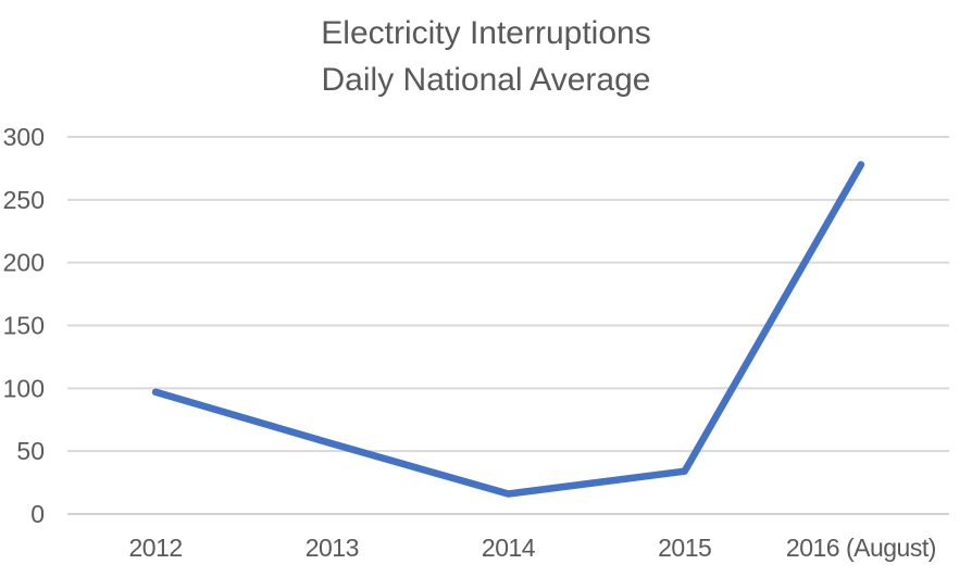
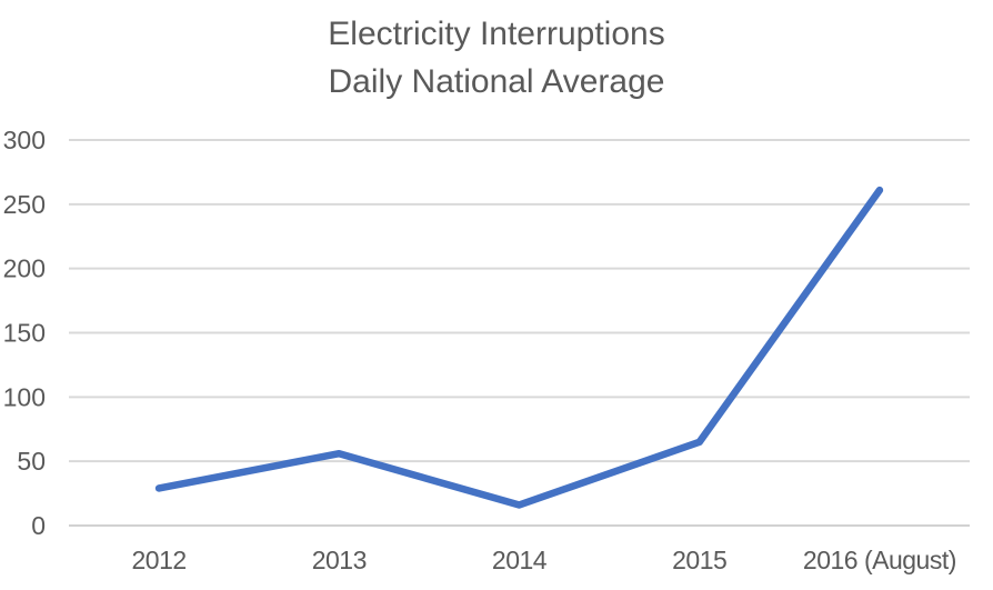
2012: 97 -> 29
2015: 34 -> 65
2016 (August): 278 -> 261
